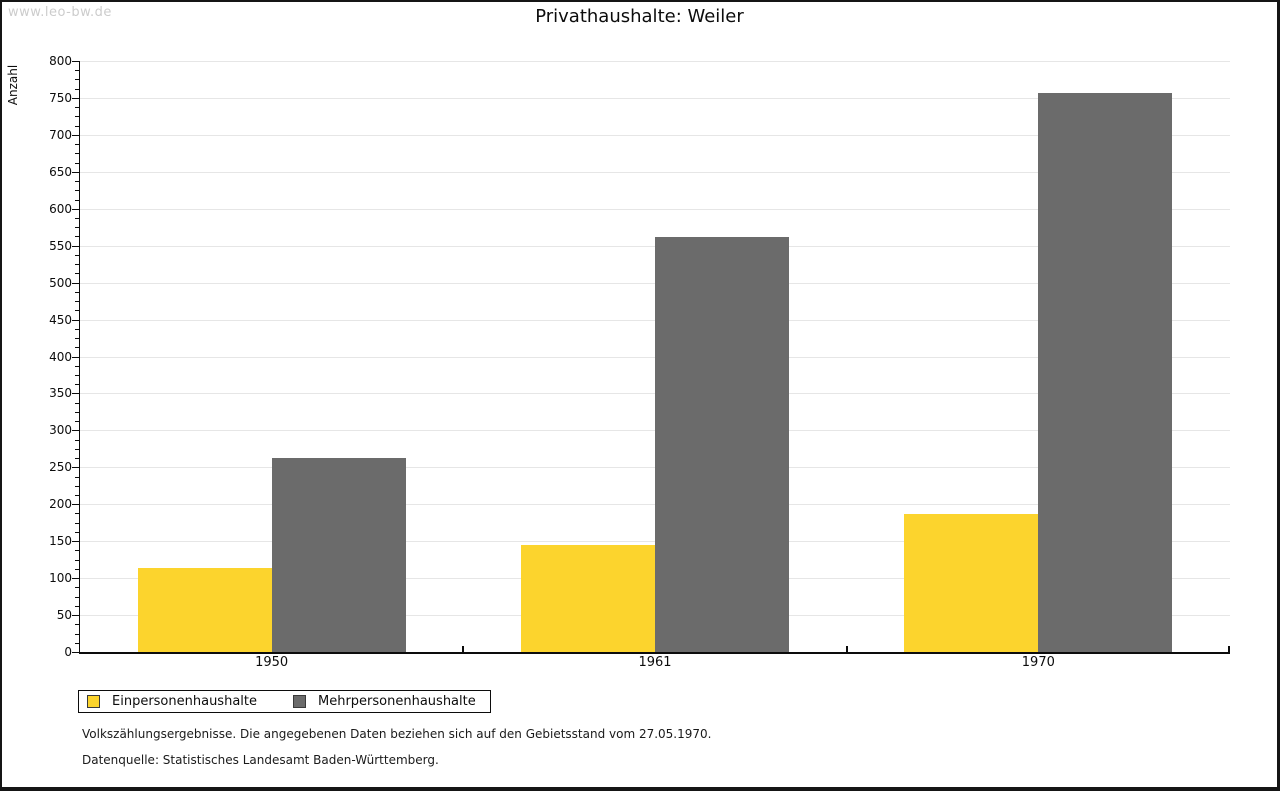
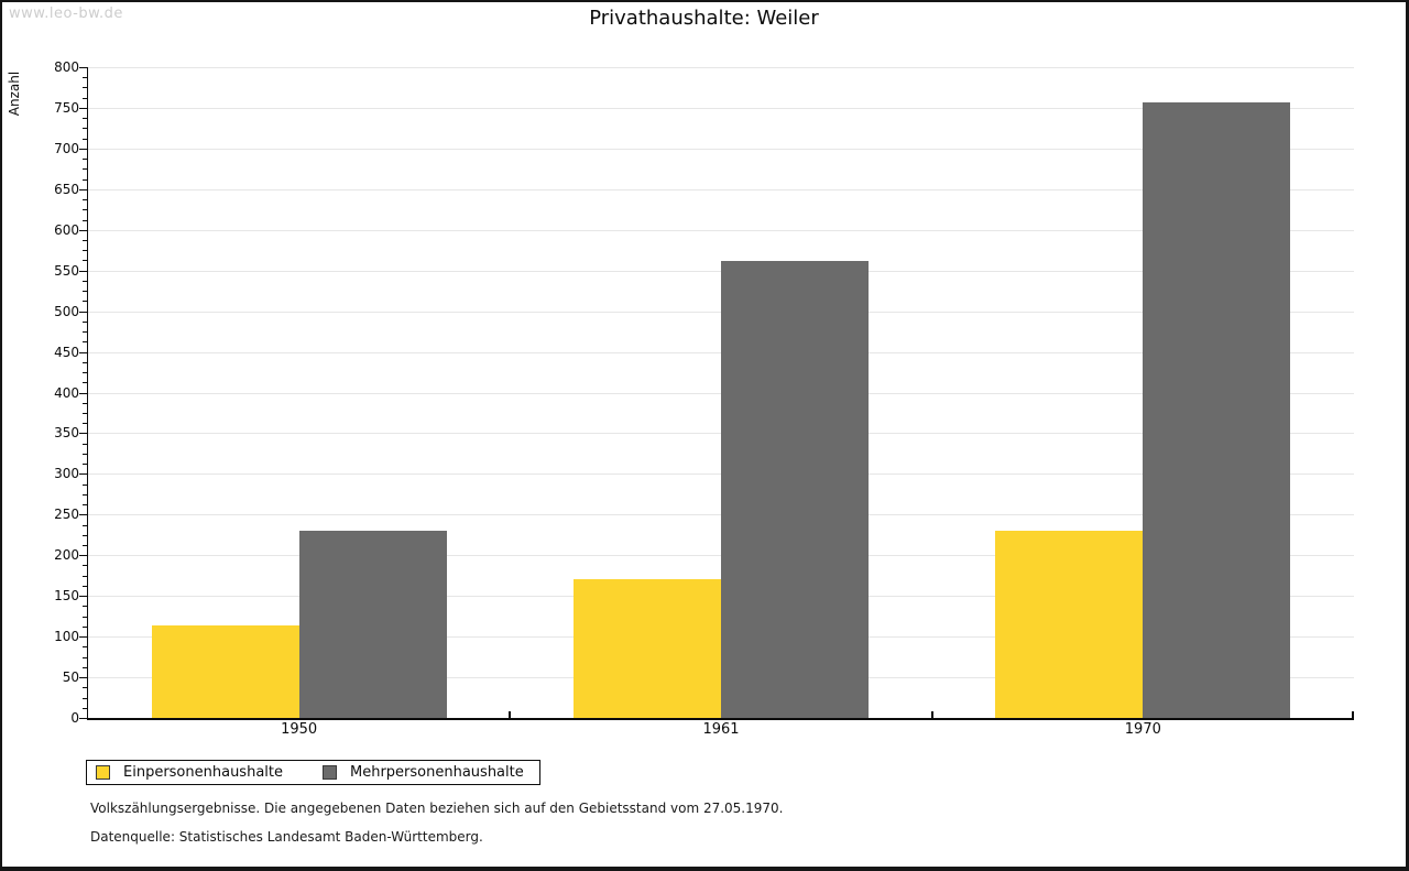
Mehrpersonenhaushalte/1950: 260 -> 230
Einpersonenhaushalte/1961: 140 -> 170
Einpersonenhaushalte/1970: 190 -> 230
